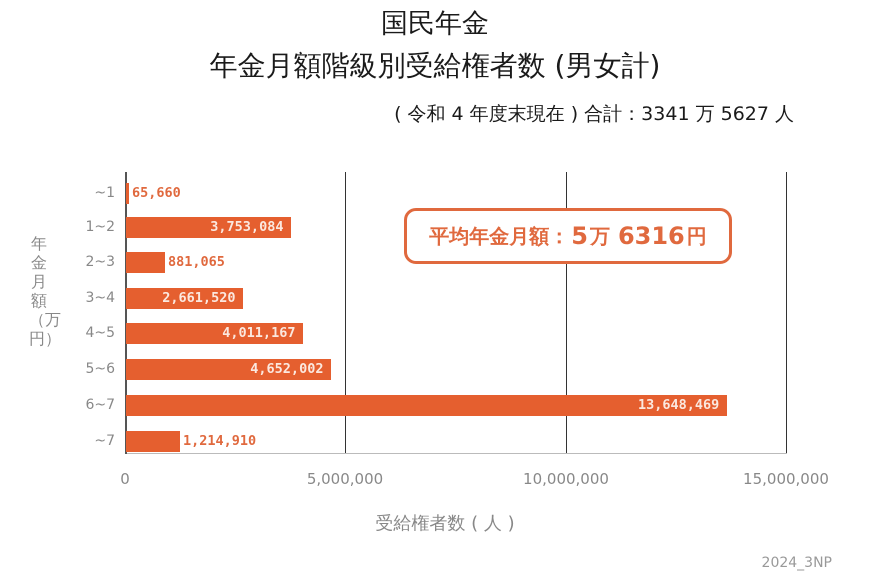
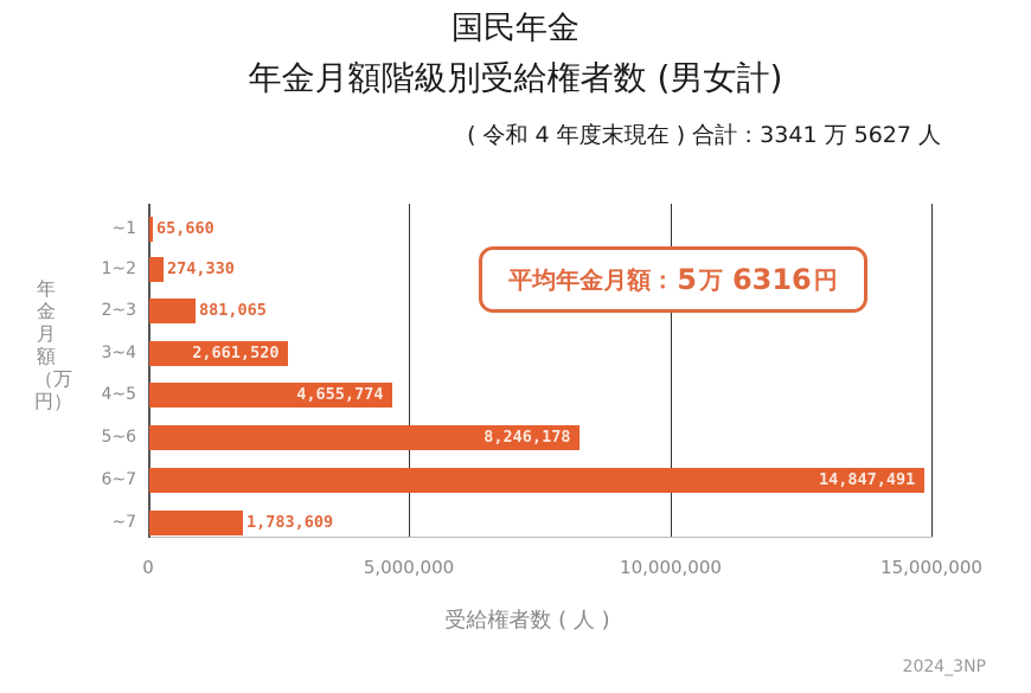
1~2: 3,753,084 -> 274,330
4~5: 4,011,167 -> 4,655,774
5~6: 4,652,002 -> 8,246,178
6~7: 13,648,469 -> 14,847,491
~7: 1,214,910 -> 1,783,609
